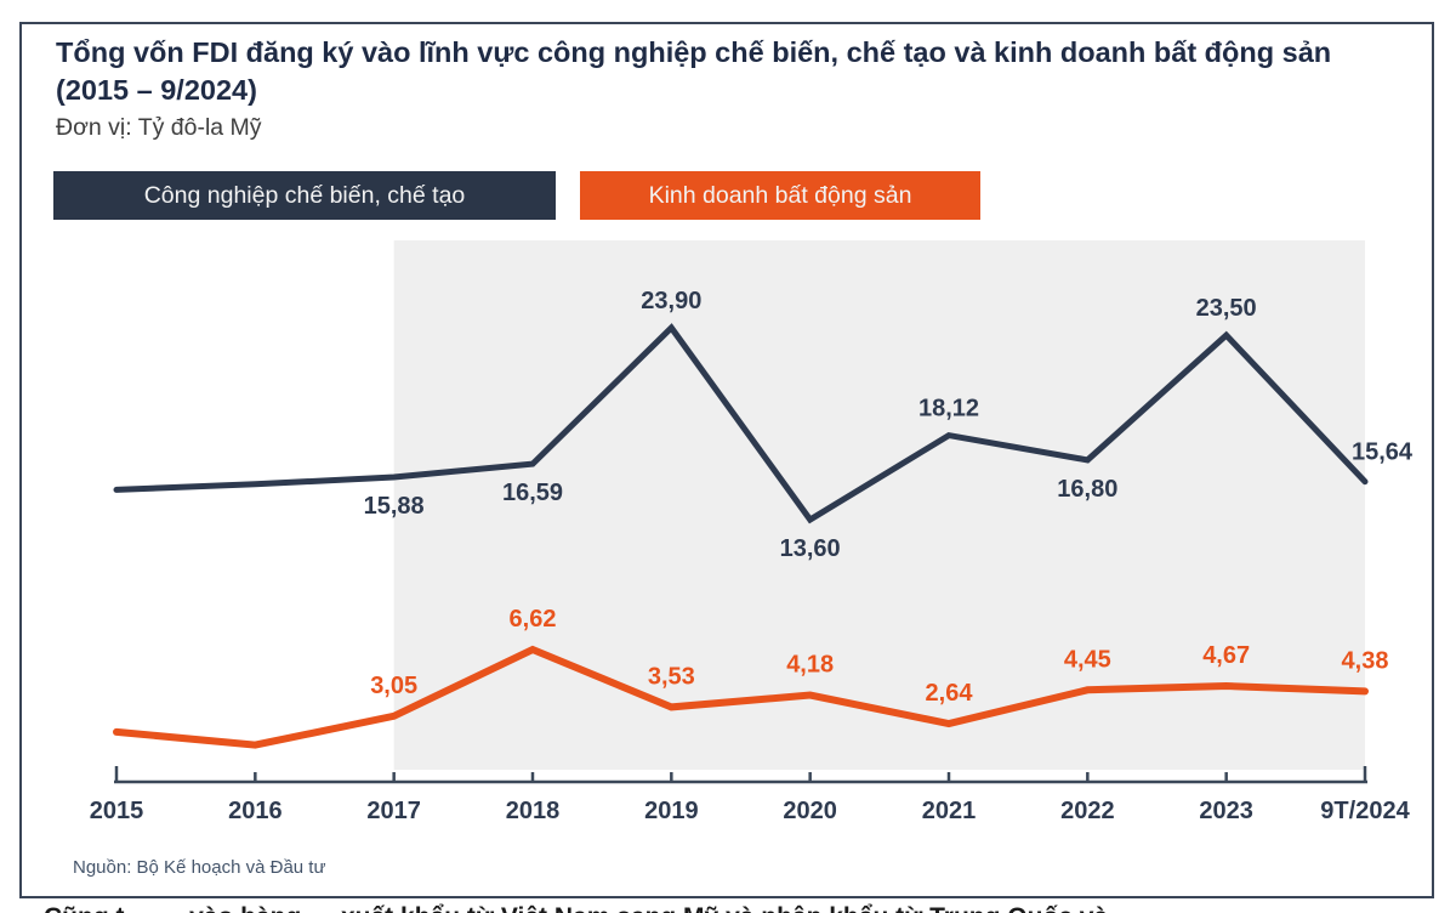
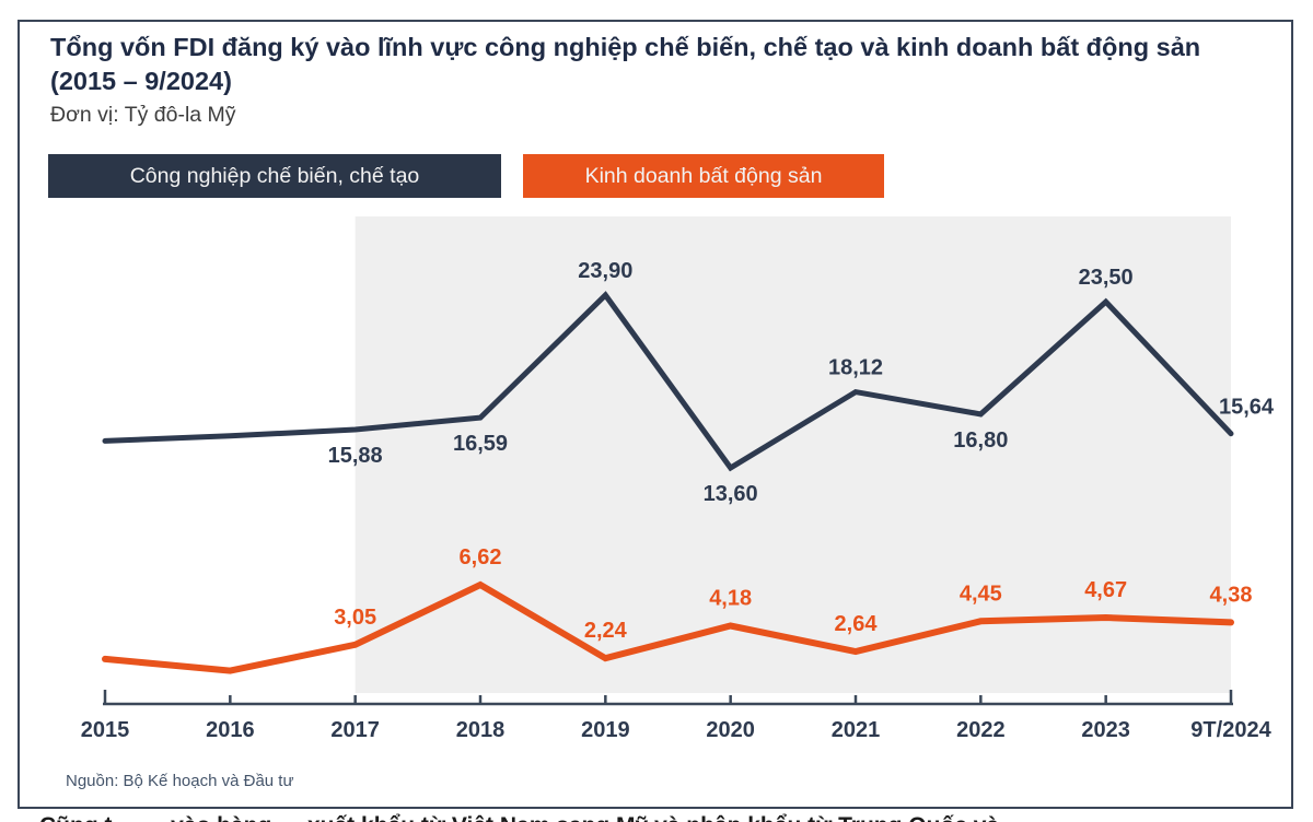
Kinh doanh bất động sản/2019: 3,53 -> 2,24
